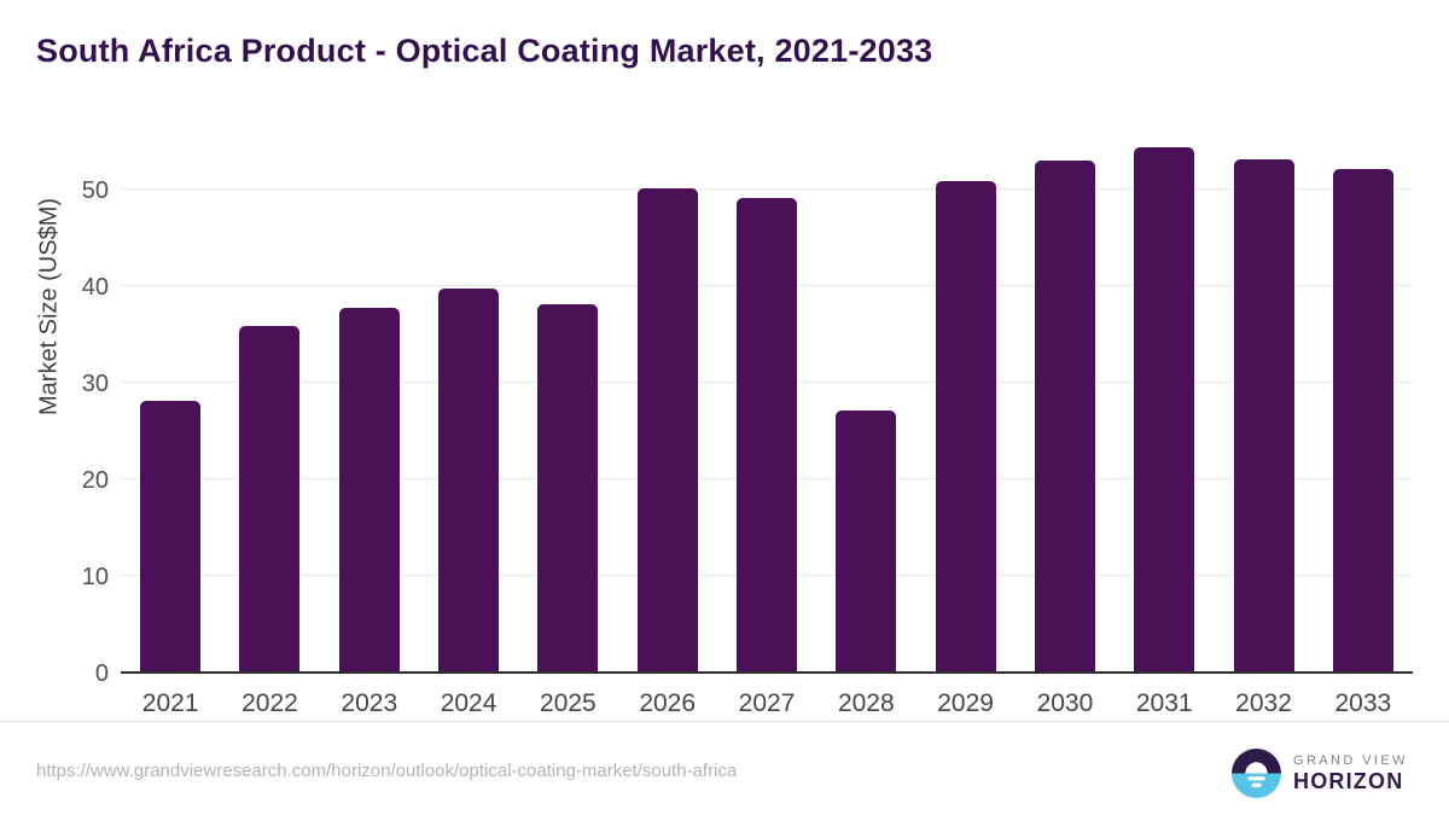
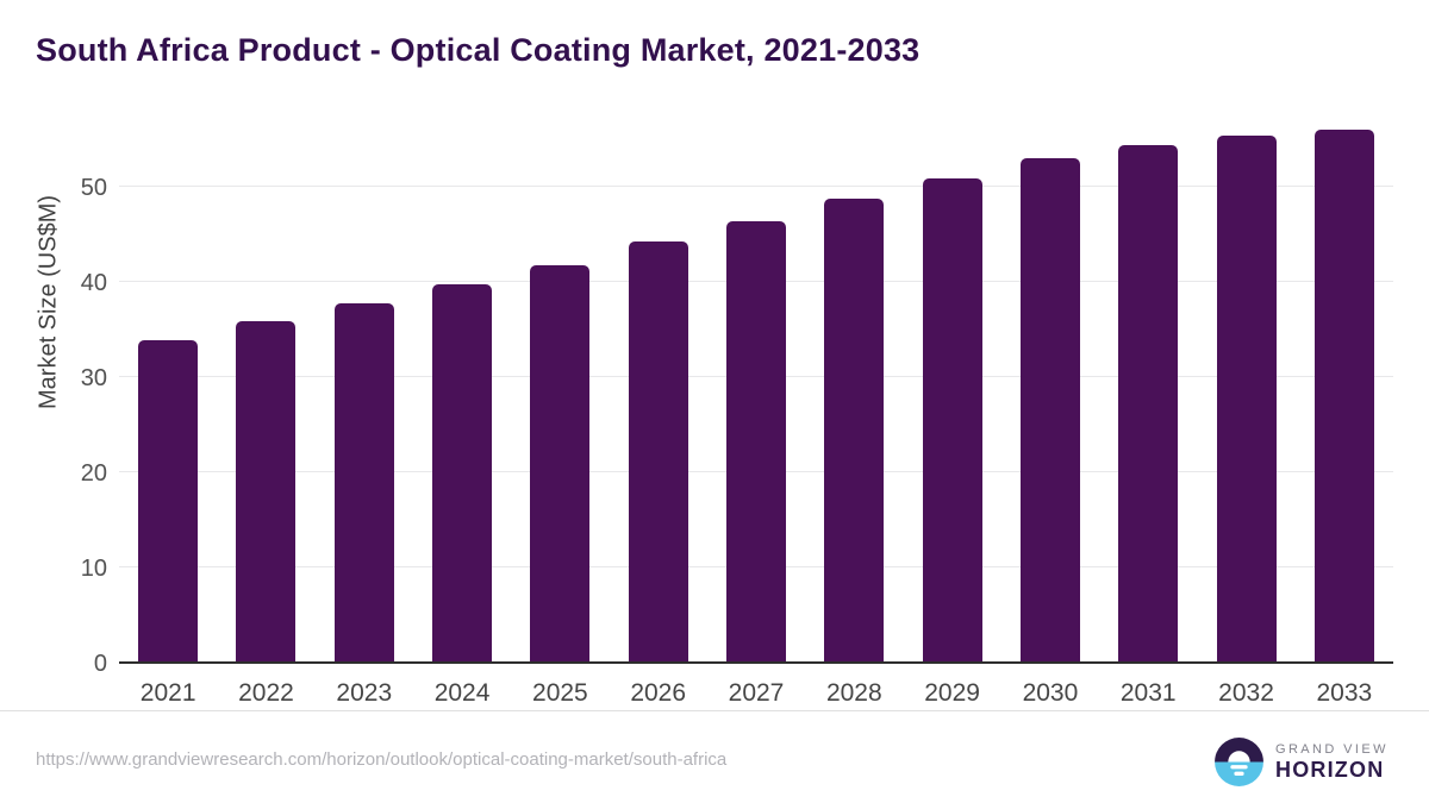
2021: 28 -> 34
2025: 38 -> 42
2026: 50 -> 44
2027: 49 -> 46
2028: 27 -> 49
2032: 53 -> 55
2033: 52 -> 56
